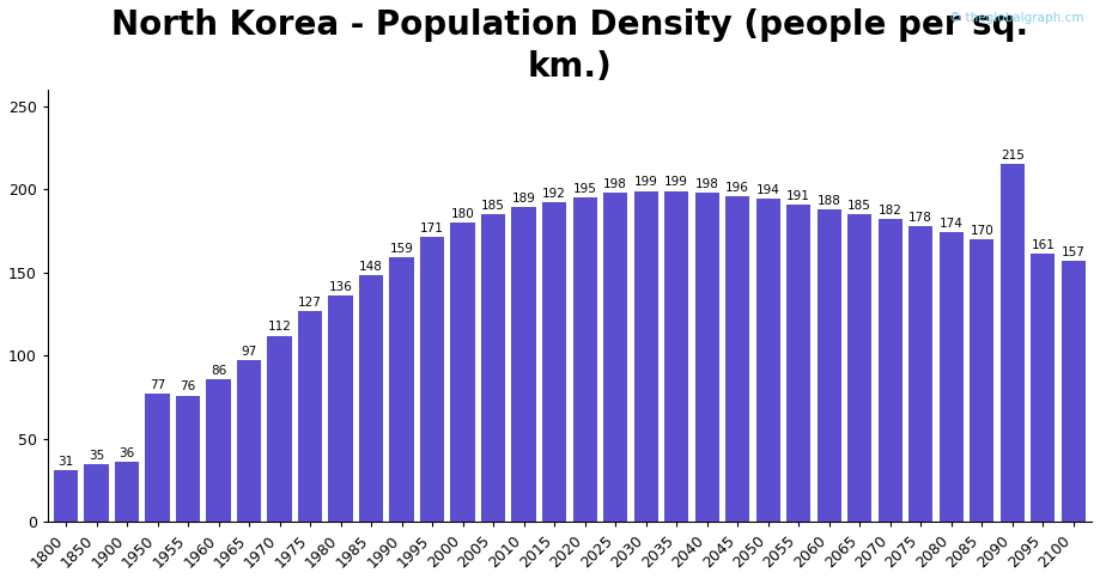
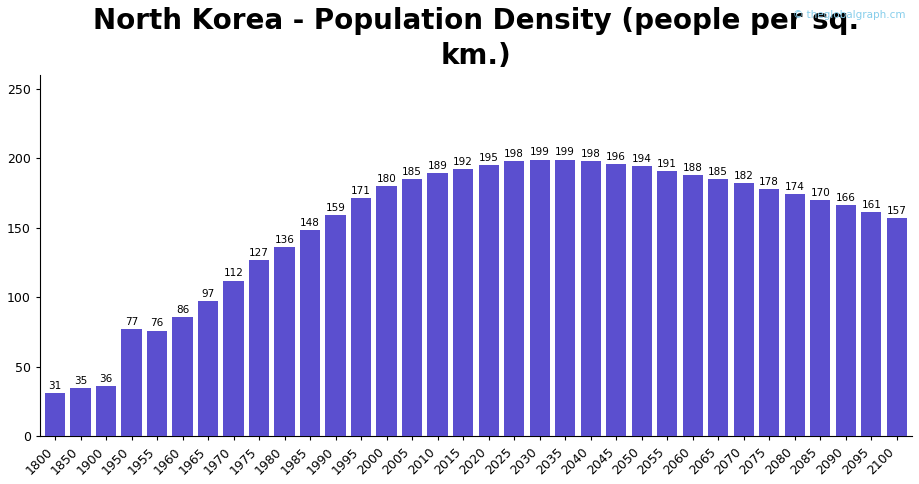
2090: 215 -> 166
